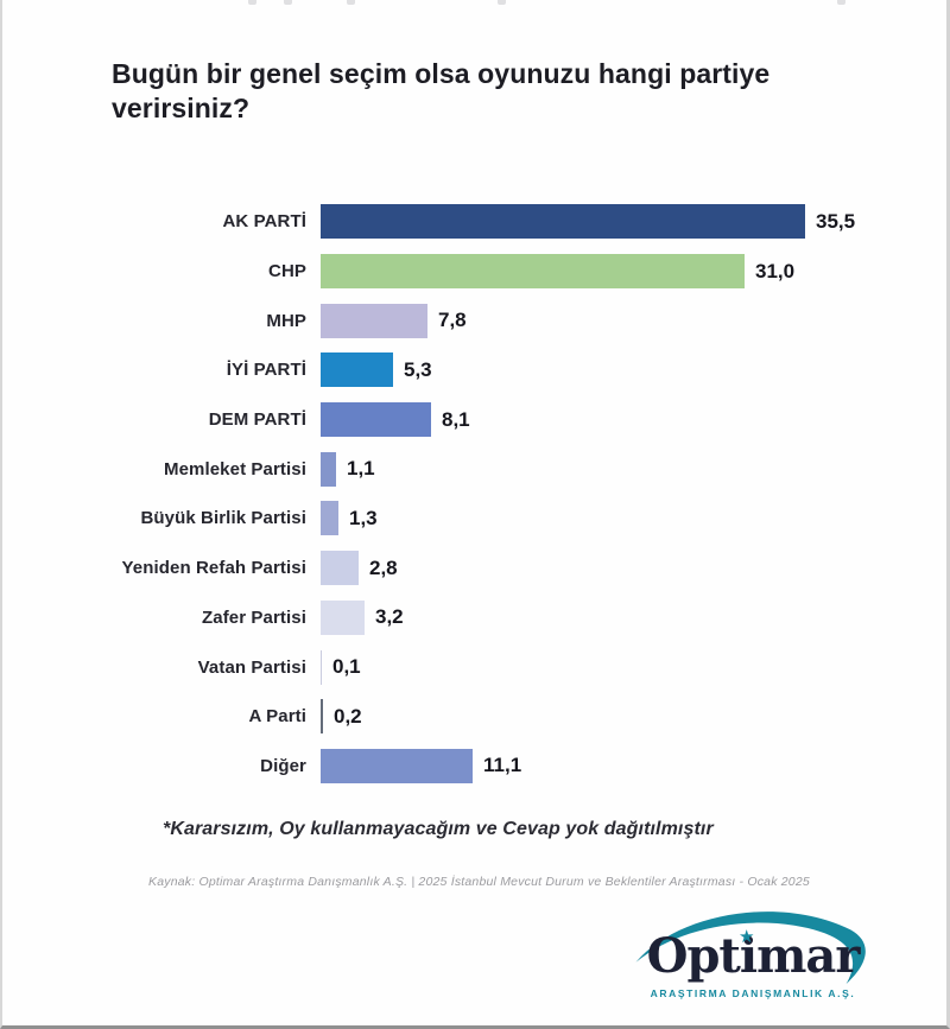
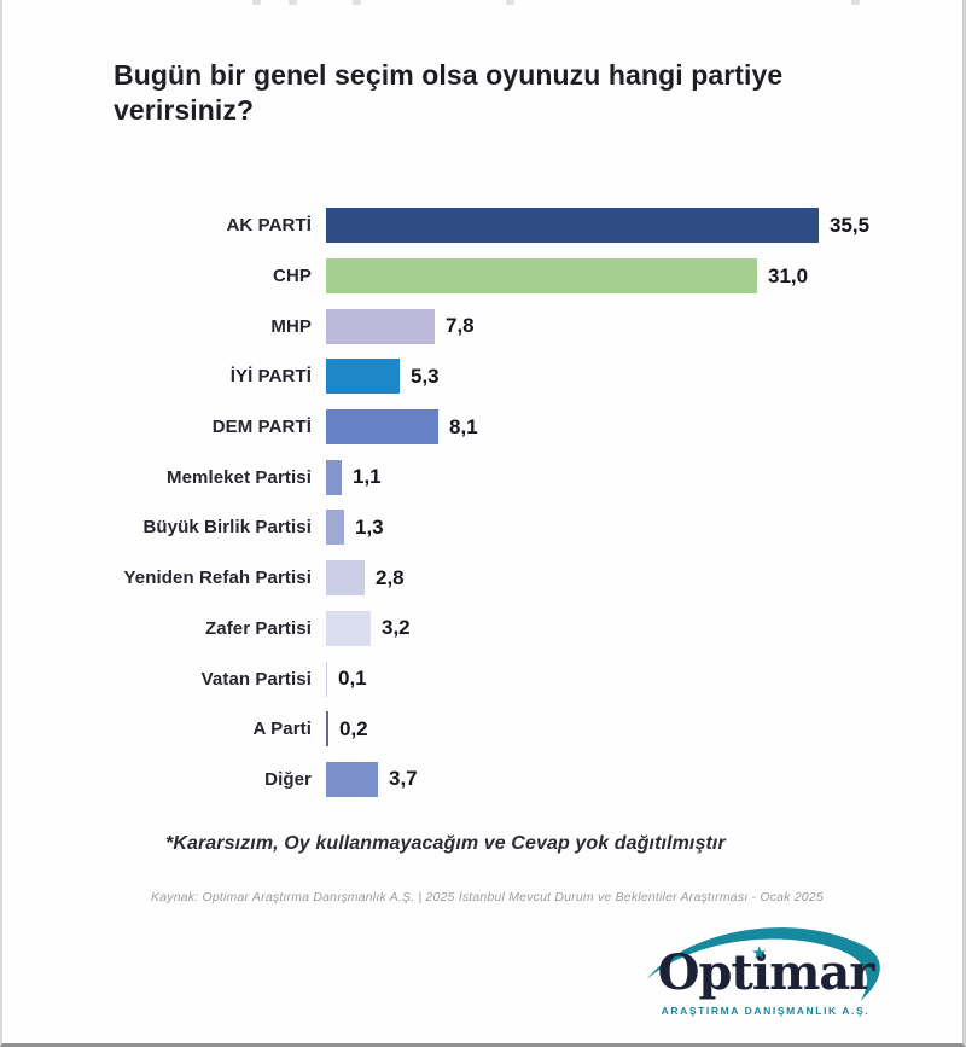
Diğer: 11,1 -> 3,7
